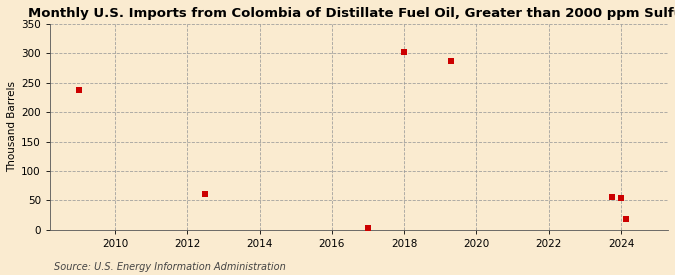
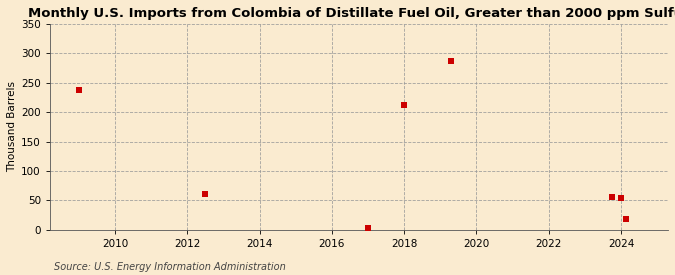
2018: 302 -> 212
